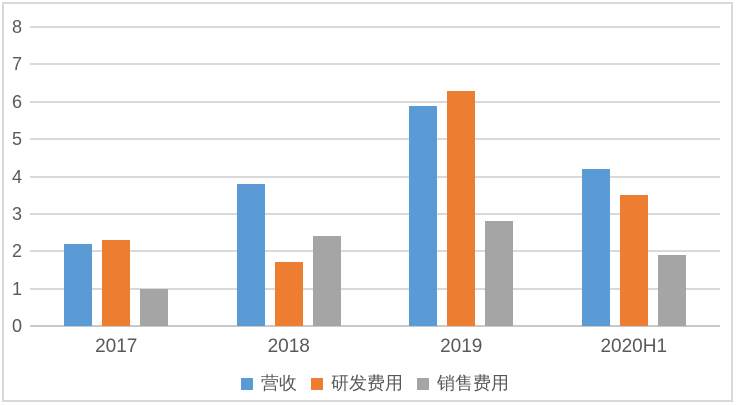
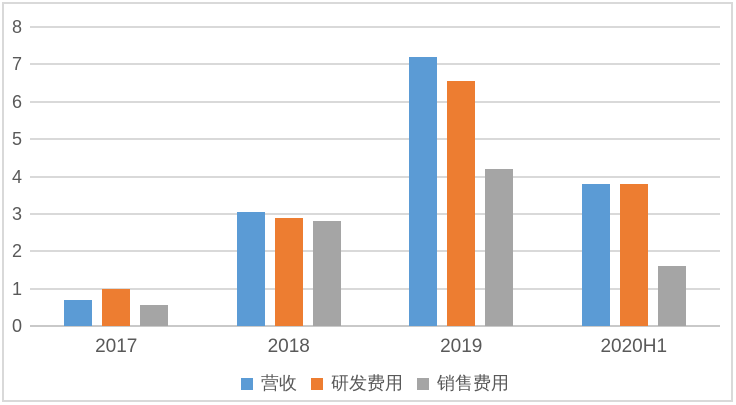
营收/2017: 2.2 -> 0.7
研发费用/2017: 2.3 -> 1.0
销售费用/2017: 1.0 -> 0.6
营收/2018: 3.8 -> 3.0
研发费用/2018: 1.7 -> 2.9
销售费用/2018: 2.4 -> 2.8
营收/2019: 5.9 -> 7.2
研发费用/2019: 6.3 -> 6.5
销售费用/2019: 2.8 -> 4.2
营收/2020H1: 4.2 -> 3.8
研发费用/2020H1: 3.5 -> 3.8
销售费用/2020H1: 1.9 -> 1.6
